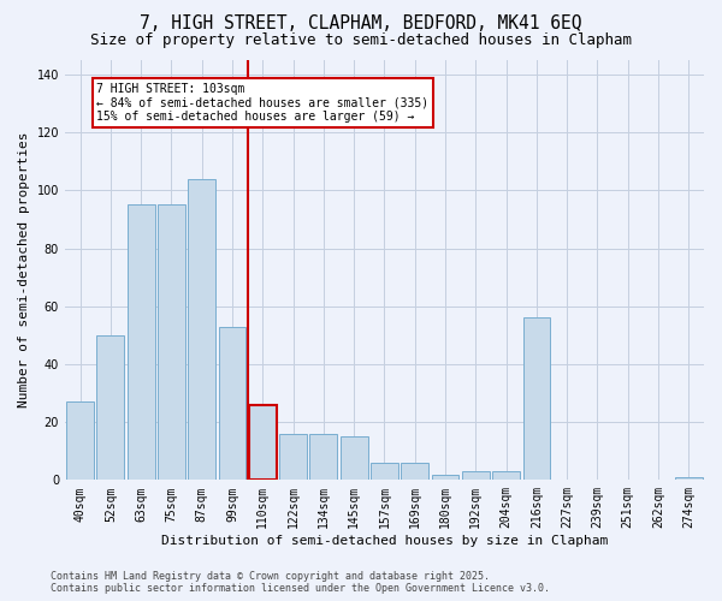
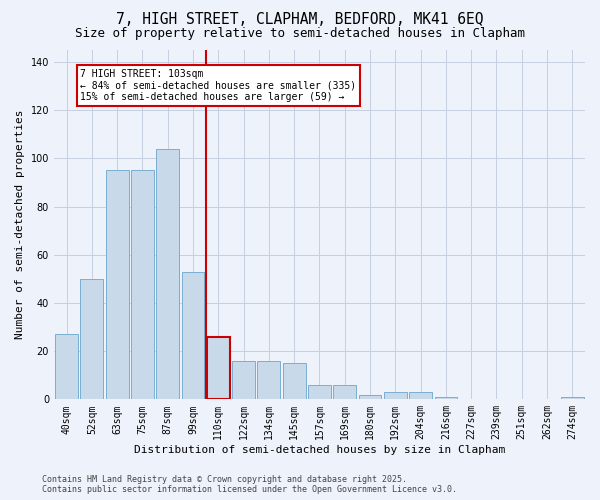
216sqm: 56 -> 1
